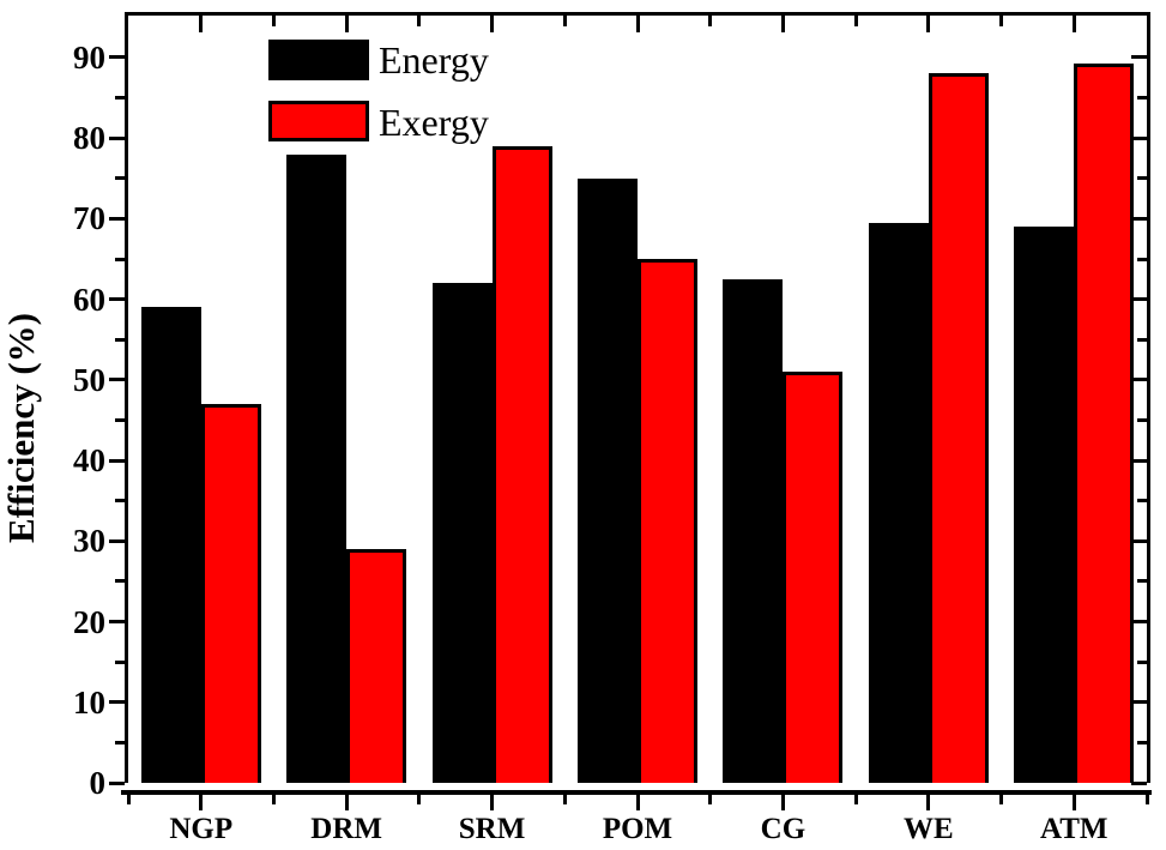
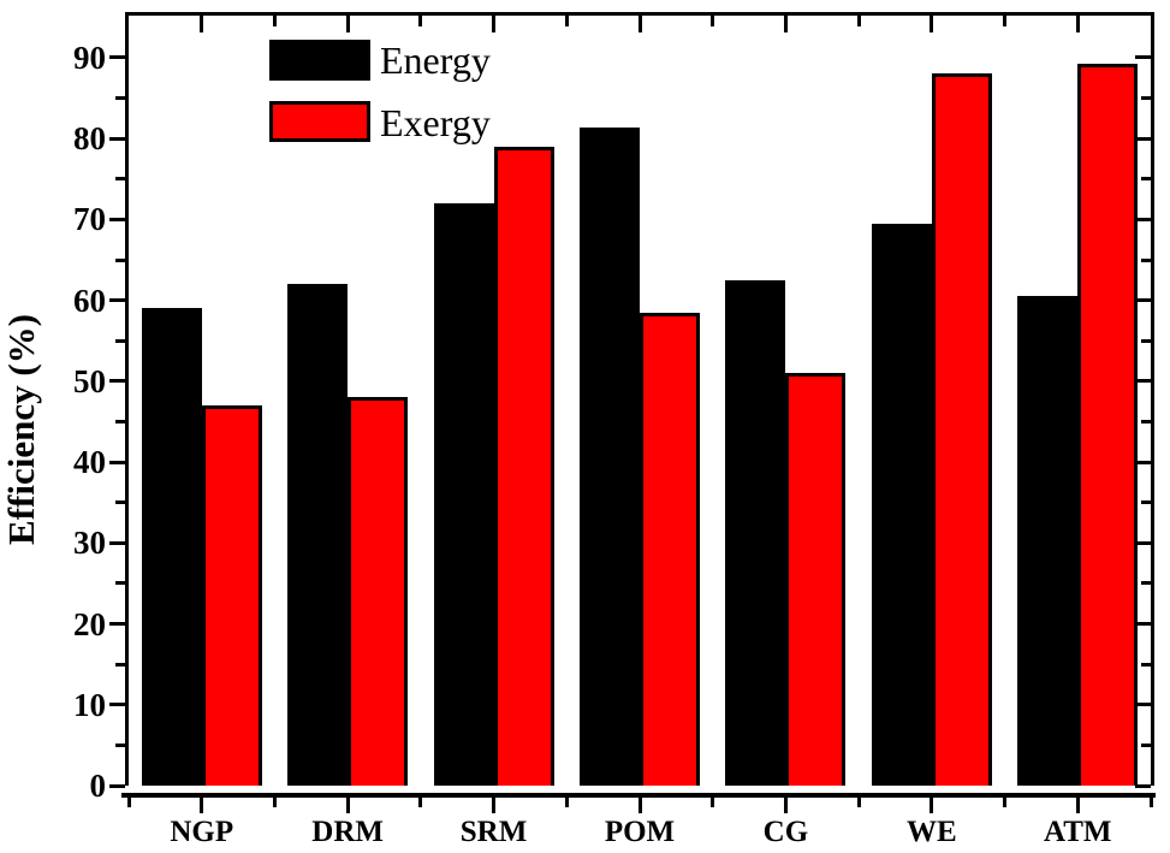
Energy/DRM: 78 -> 62
Exergy/DRM: 29 -> 48
Energy/SRM: 62 -> 72
Energy/POM: 75 -> 81
Exergy/POM: 65 -> 58
Energy/ATM: 69 -> 60
